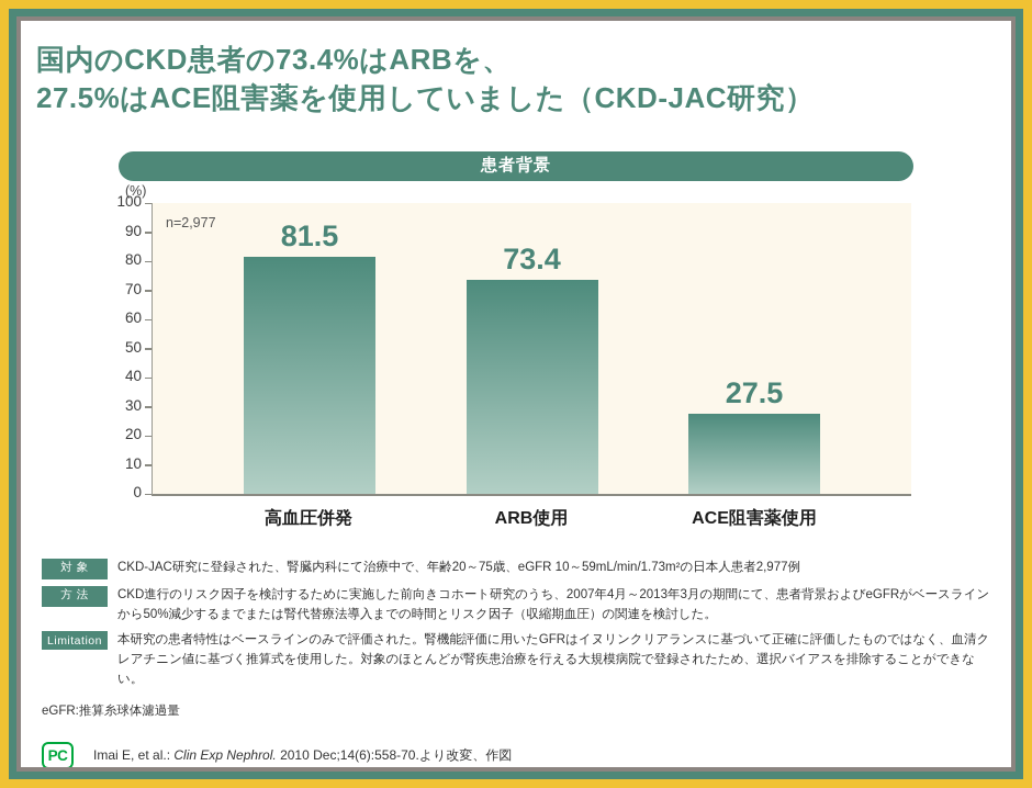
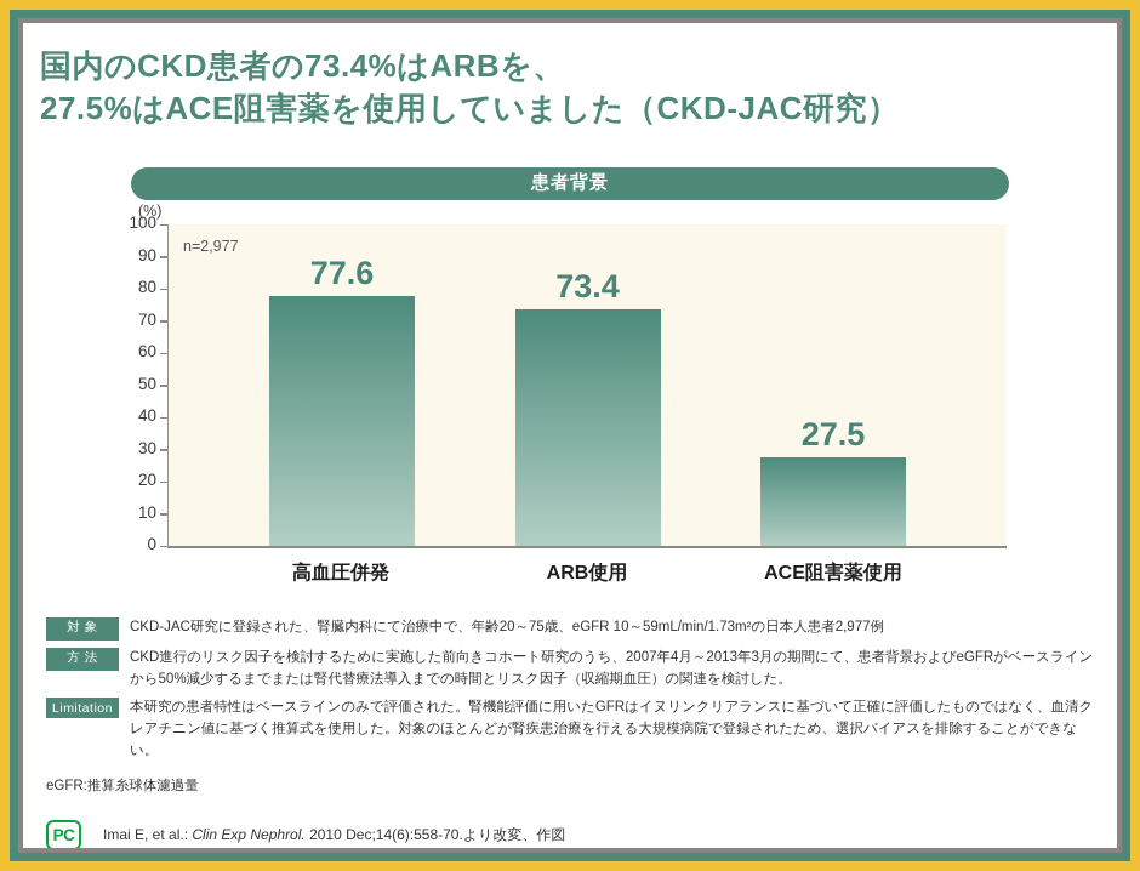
高血圧併発: 81.5 -> 77.6
